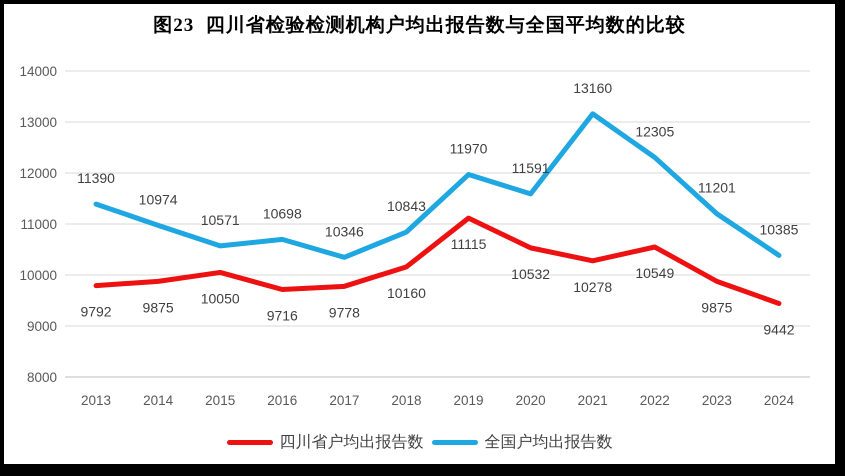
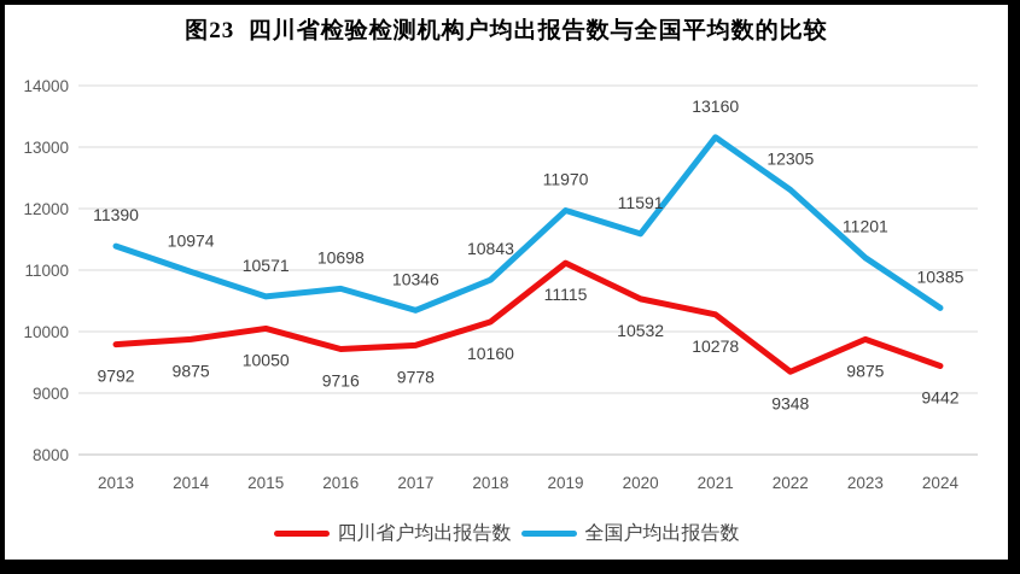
四川省户均出报告数/2022: 10549 -> 9348
